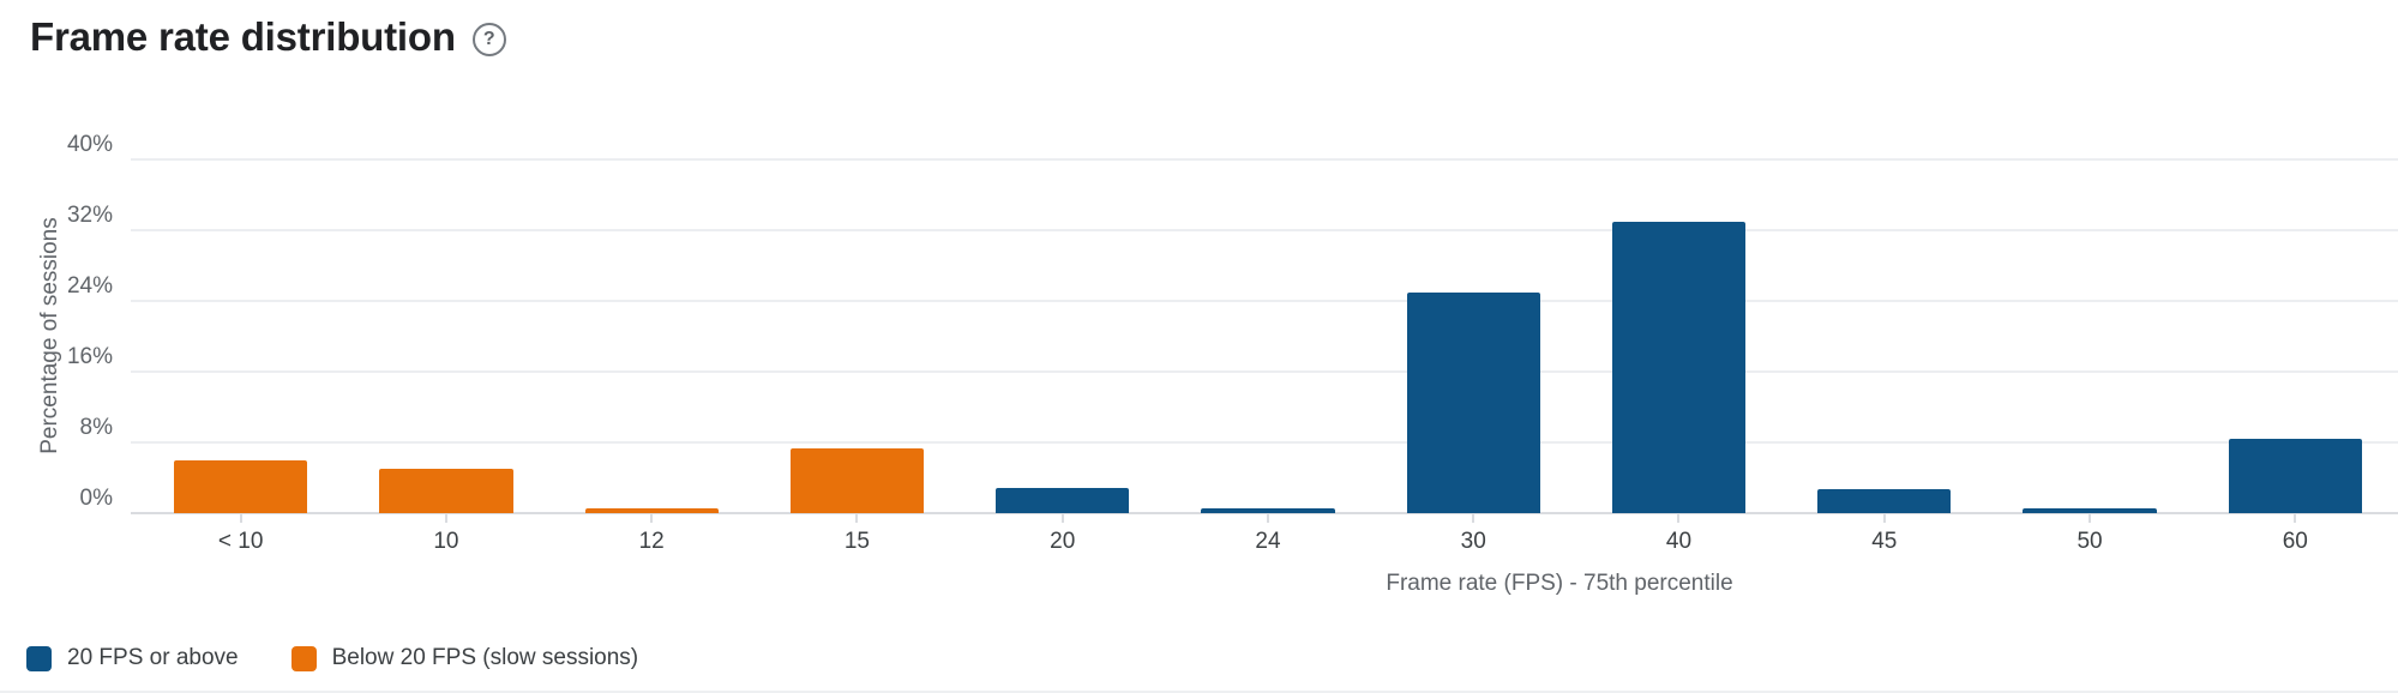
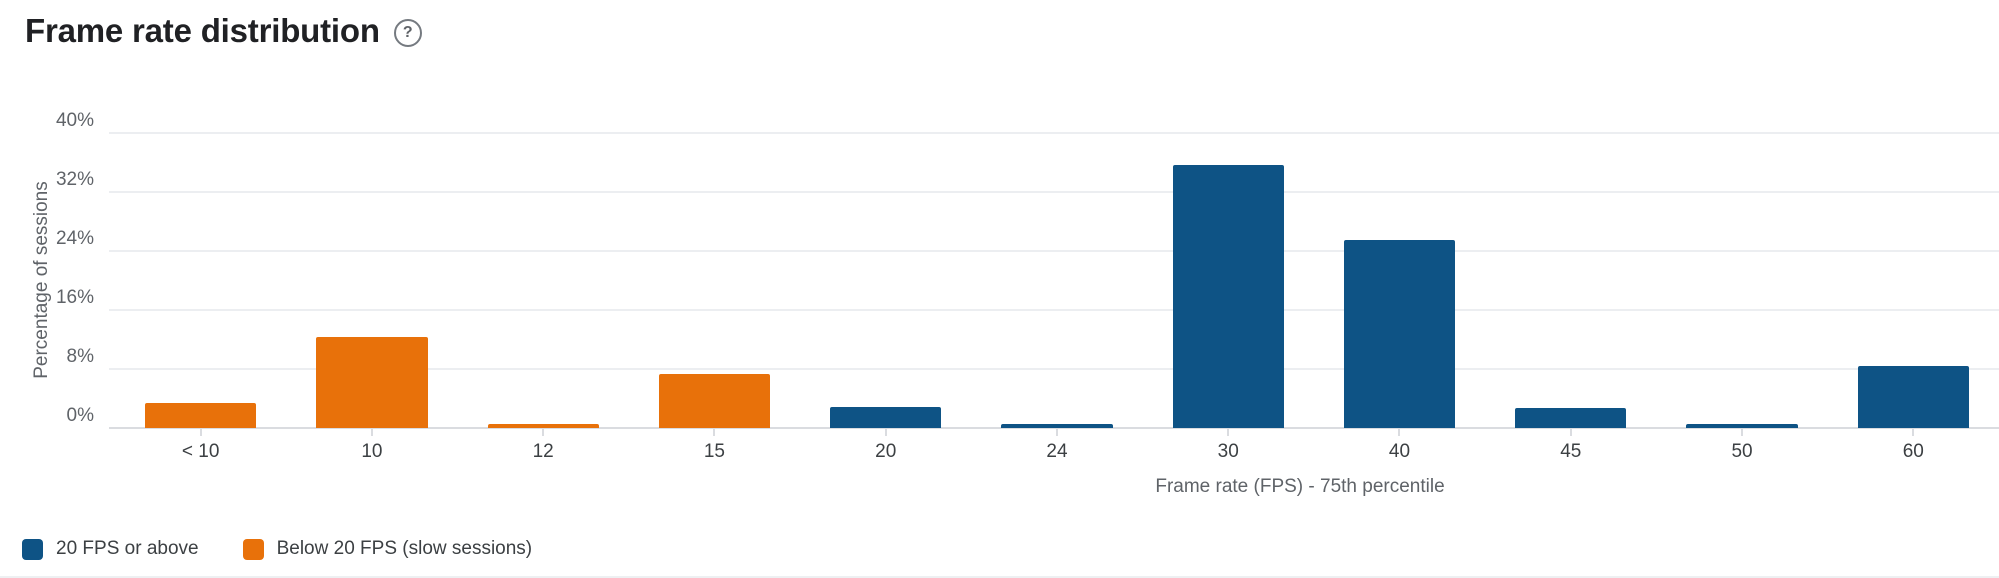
Below 20 FPS (slow sessions)/< 10: 6% -> 3%
Below 20 FPS (slow sessions)/10: 5% -> 12%
20 FPS or above/30: 25% -> 36%
20 FPS or above/40: 33% -> 26%
